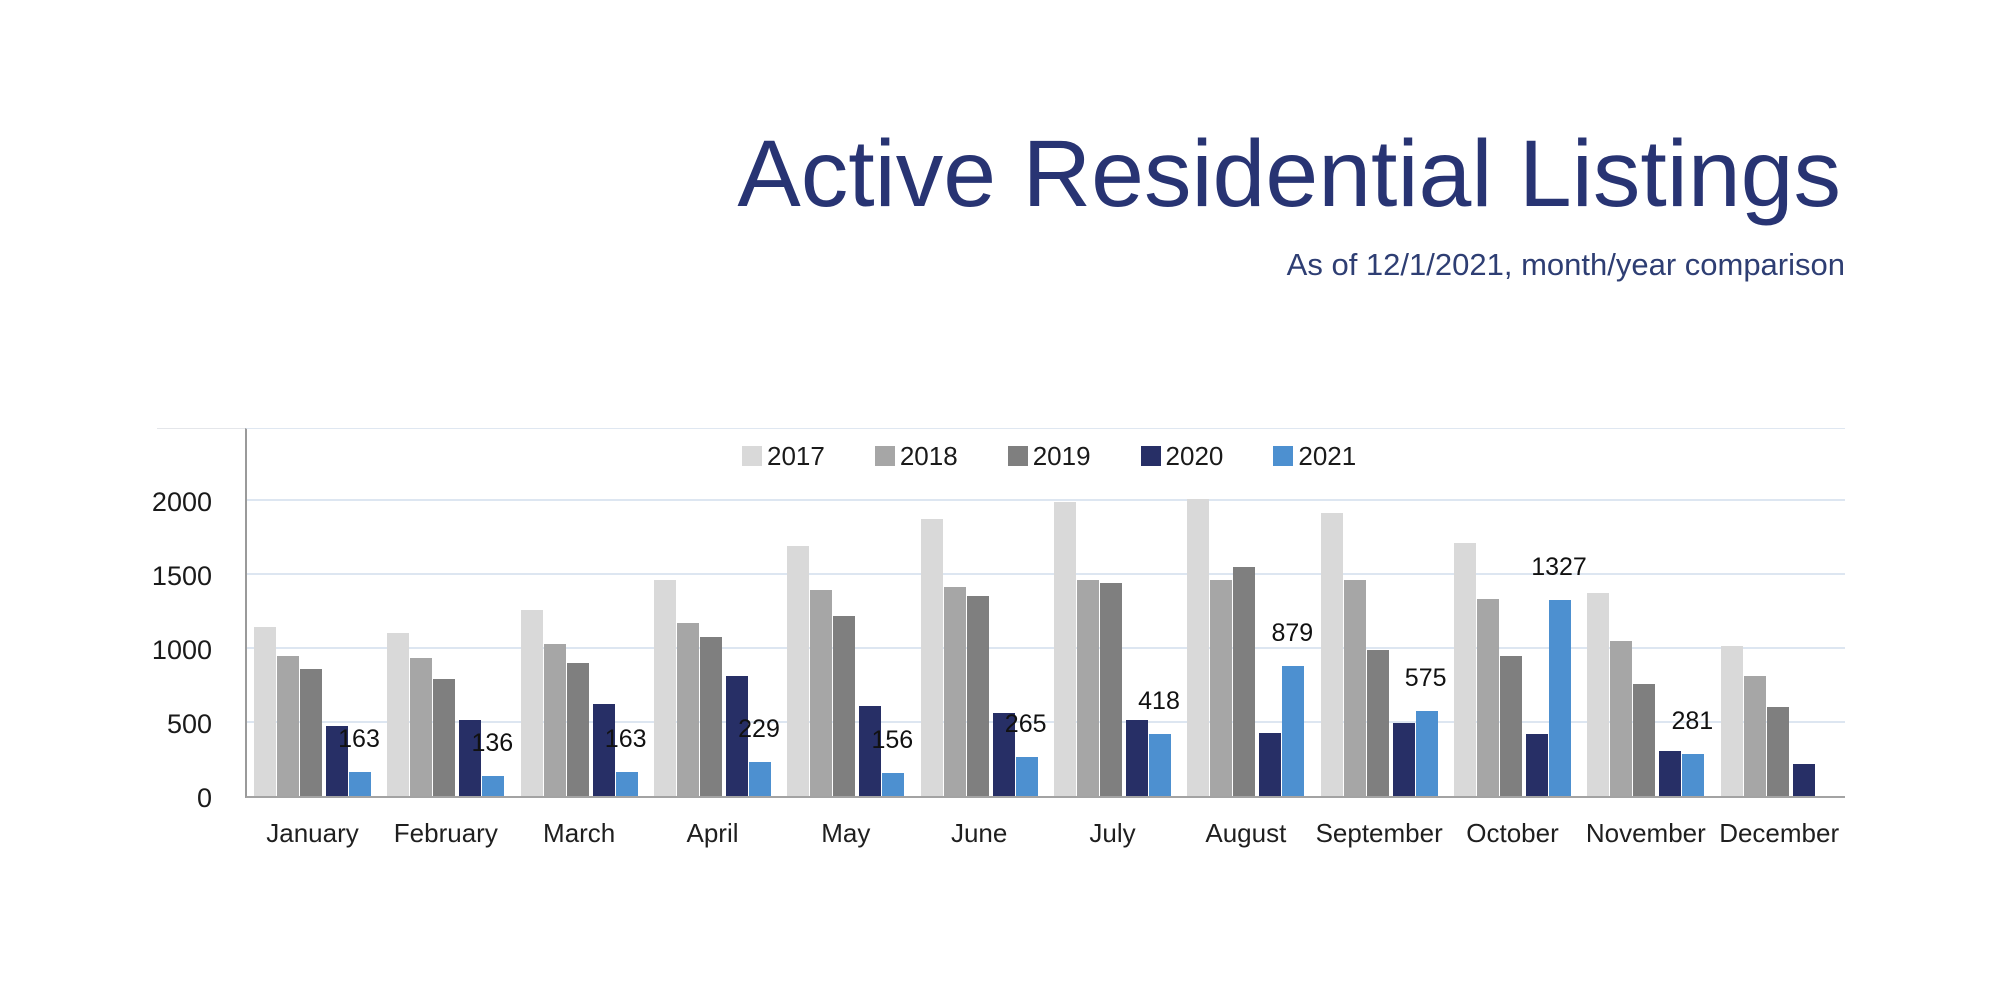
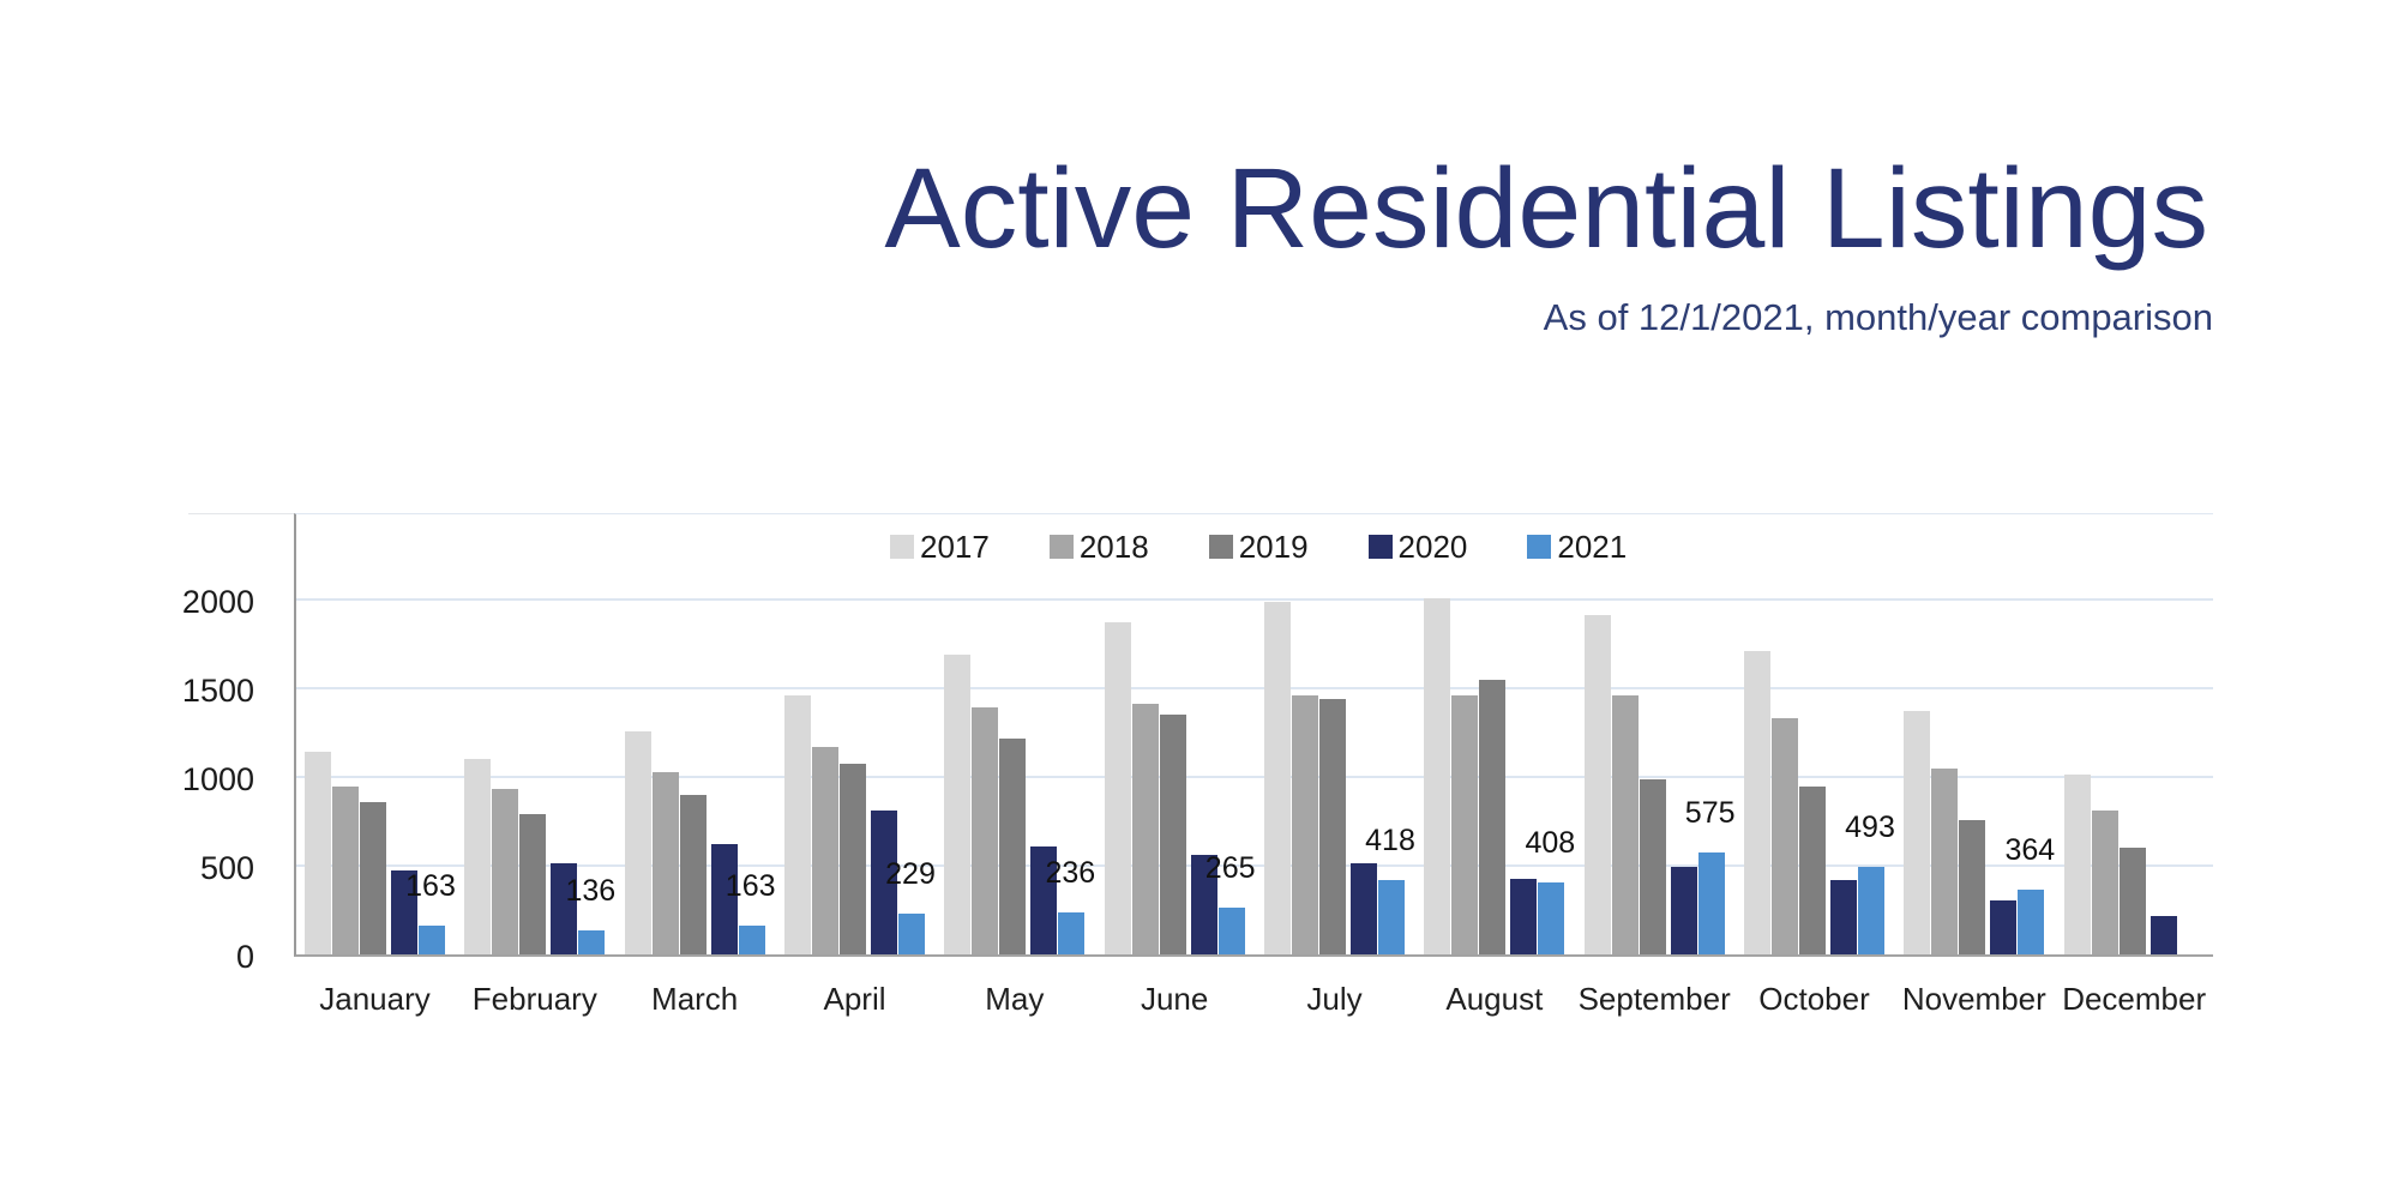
2021/May: 156 -> 236
2021/August: 879 -> 408
2021/October: 1327 -> 493
2021/November: 281 -> 364
